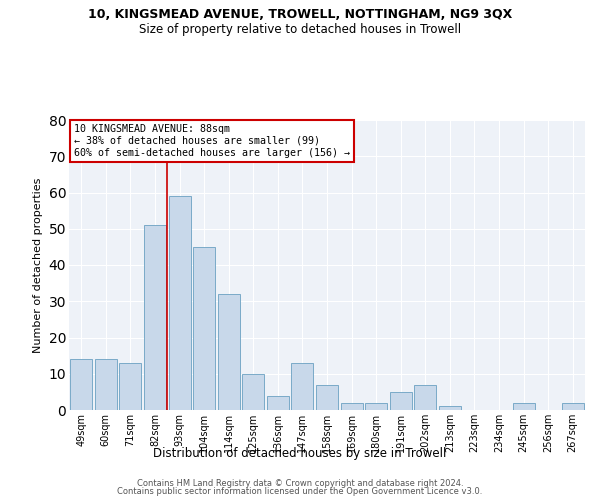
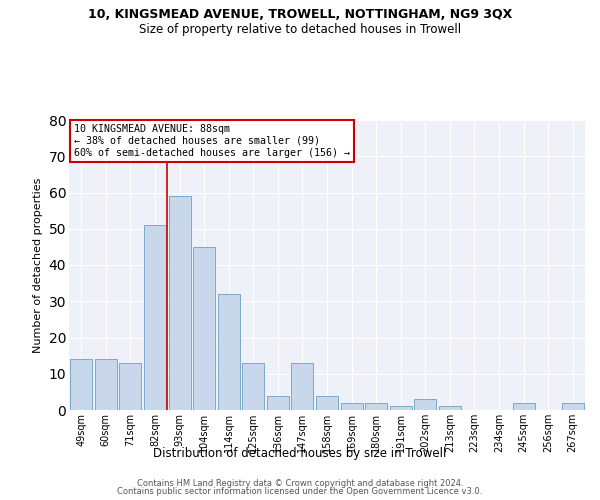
125sqm: 10 -> 13
158sqm: 7 -> 4
191sqm: 5 -> 1
202sqm: 7 -> 3
